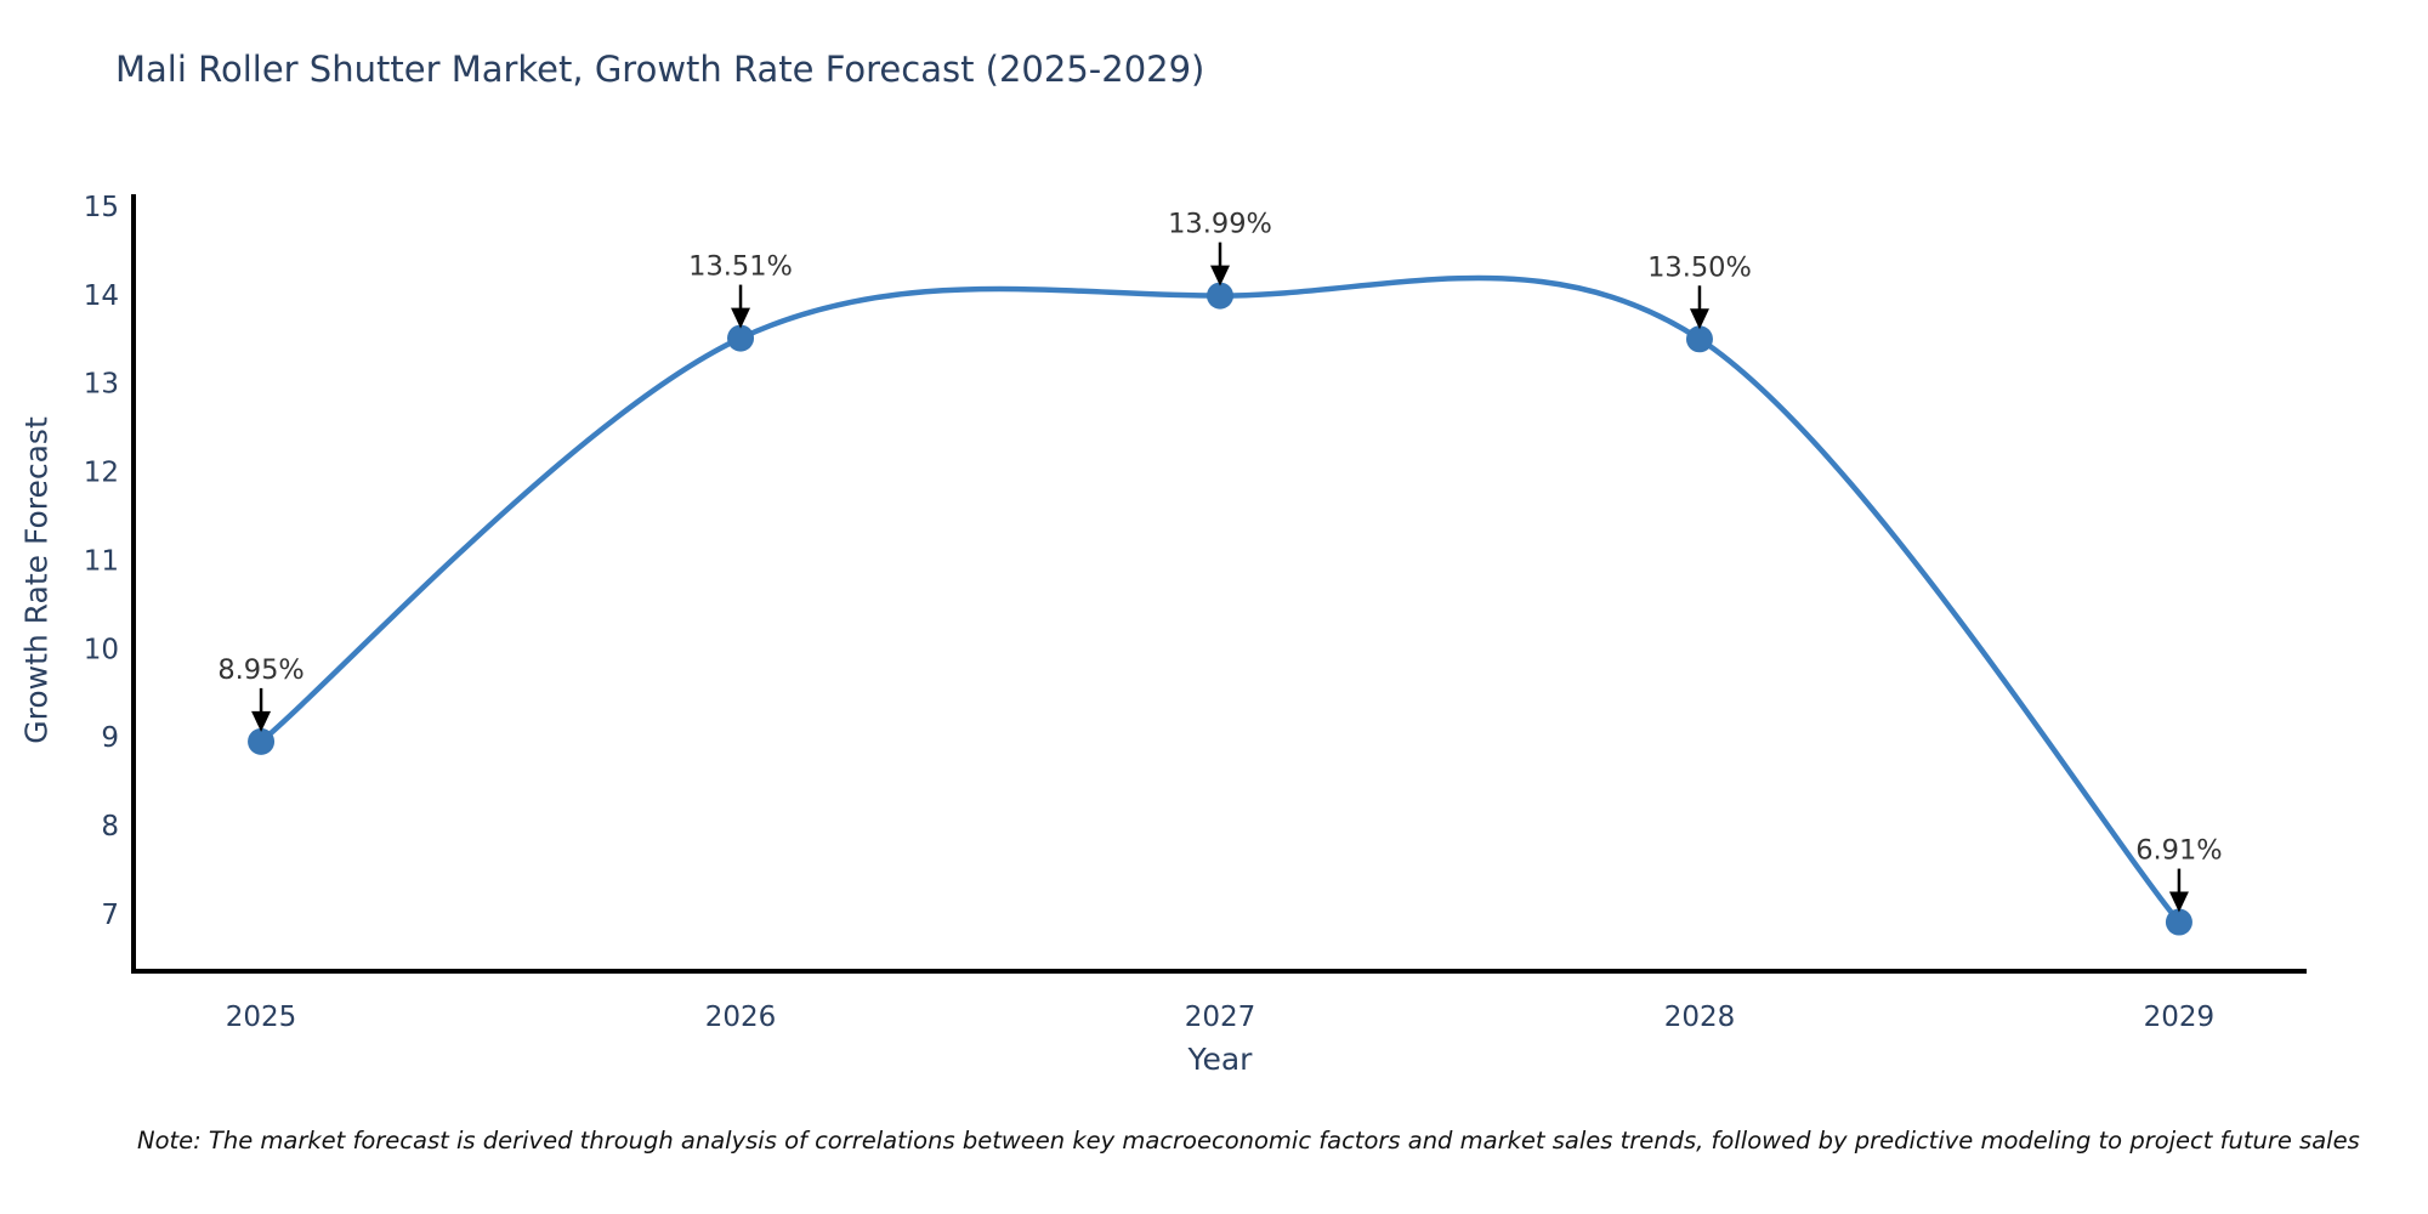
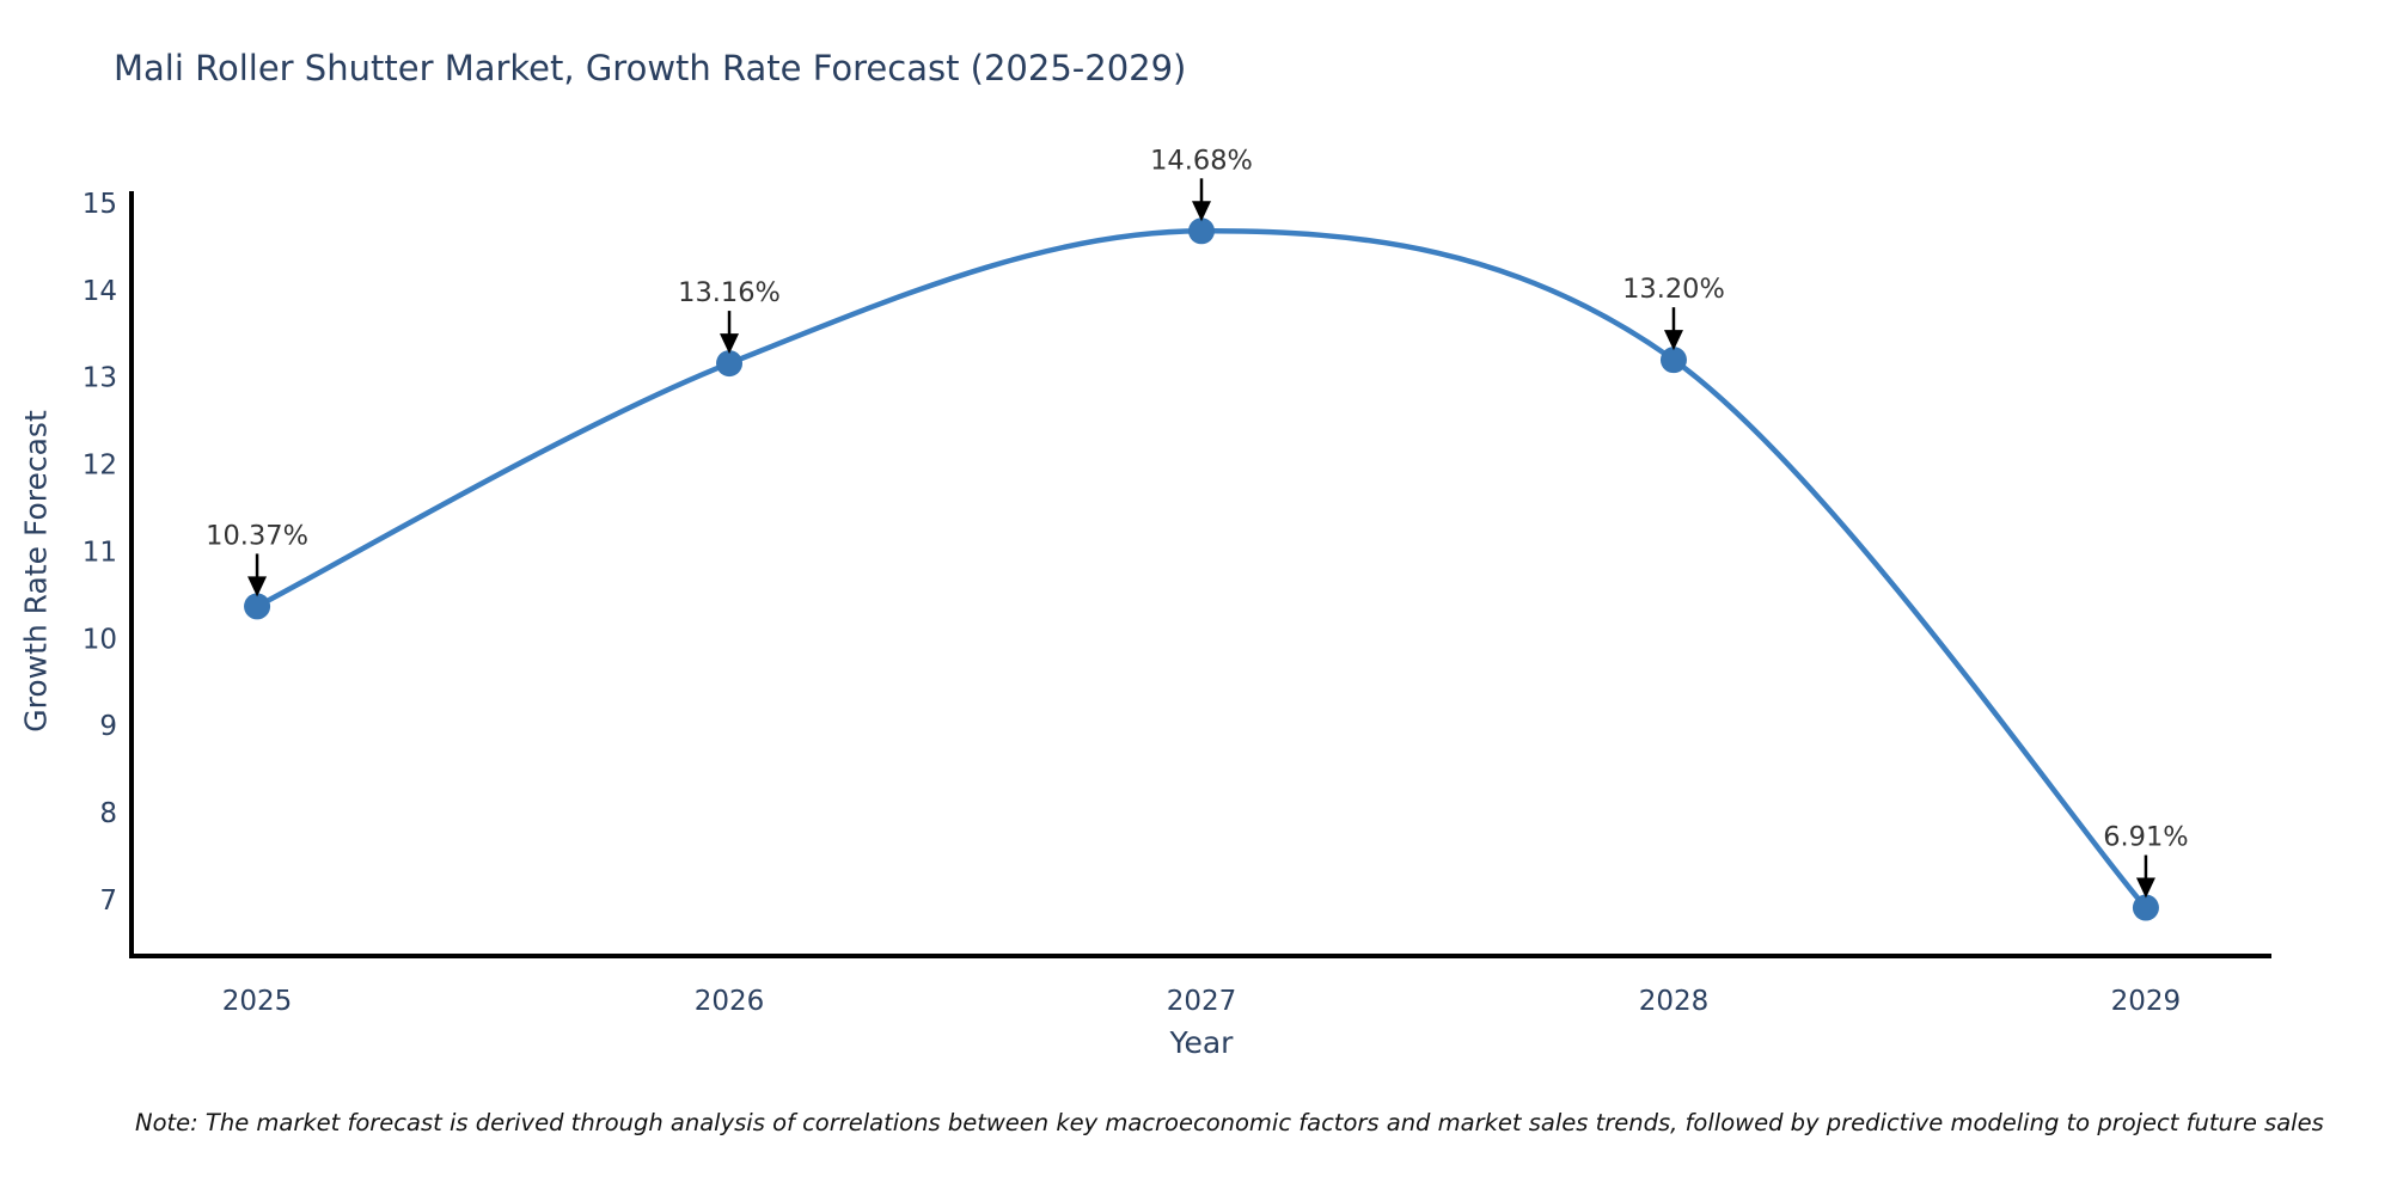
2025: 8.95% -> 10.37%
2026: 13.51% -> 13.16%
2027: 13.99% -> 14.68%
2028: 13.50% -> 13.20%
